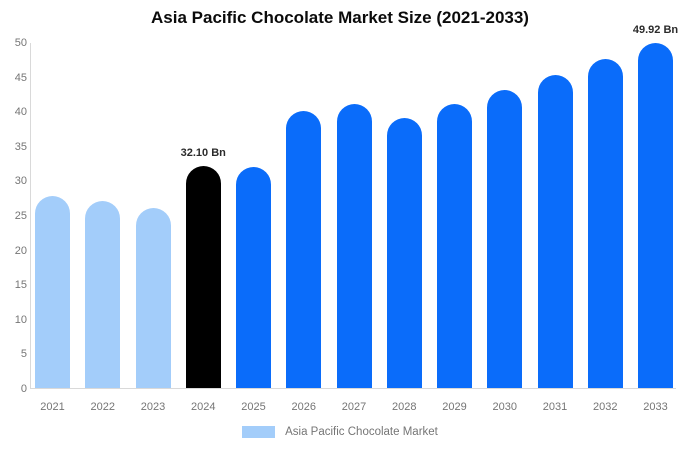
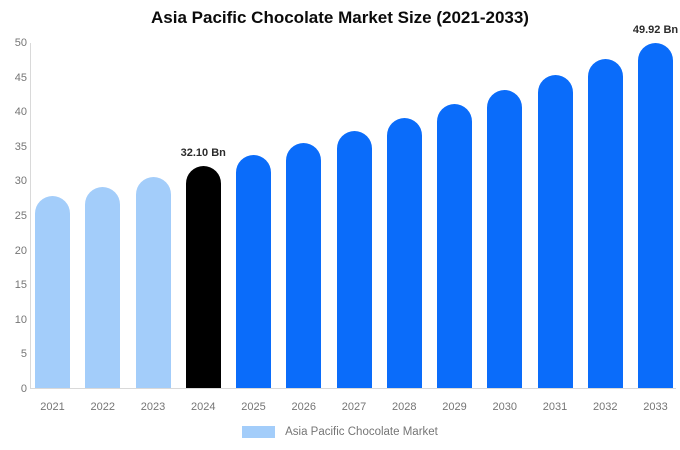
2022: 27 -> 29
2023: 26 -> 31
2025: 32 -> 34
2026: 40 -> 35
2027: 41 -> 37
